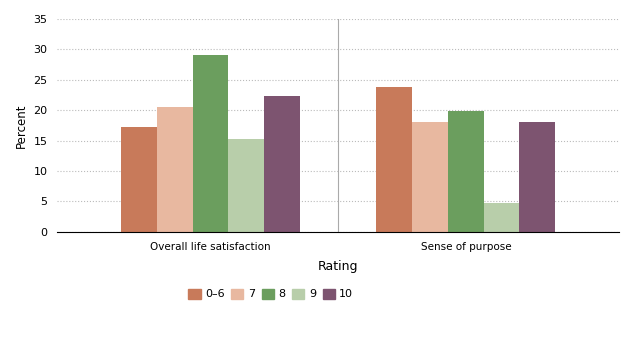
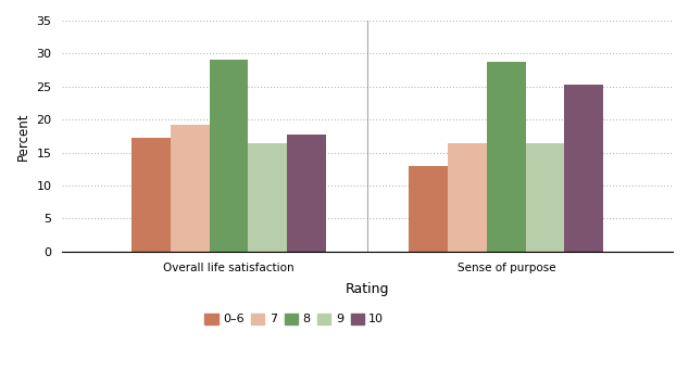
7/Overall life satisfaction: 20.6 -> 19.2
9/Overall life satisfaction: 15.2 -> 16.4
10/Overall life satisfaction: 22.4 -> 17.7
0–6/Sense of purpose: 23.8 -> 12.9
7/Sense of purpose: 18.0 -> 16.4
8/Sense of purpose: 19.8 -> 28.7
9/Sense of purpose: 4.8 -> 16.4
10/Sense of purpose: 18.0 -> 25.3
